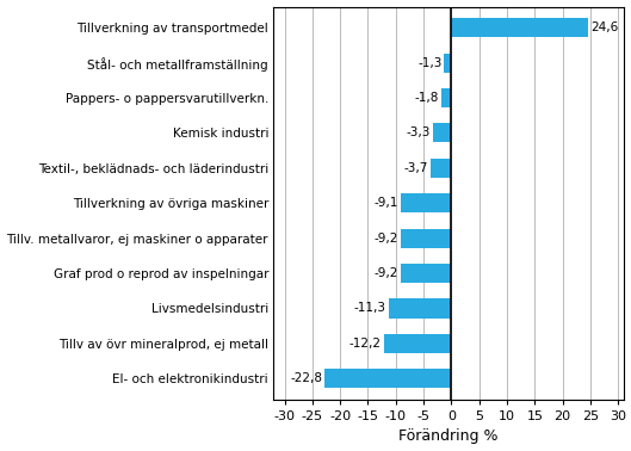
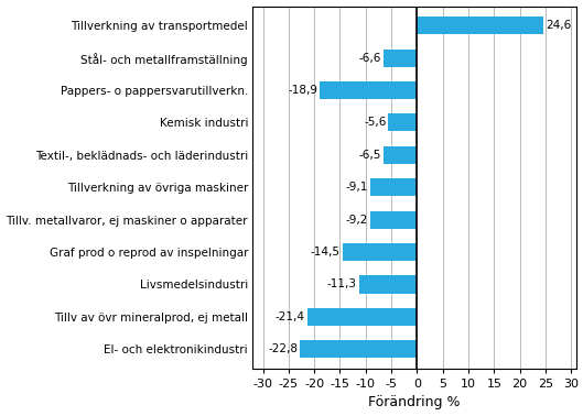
Stål- och metallframställning: -1,3 -> -6,6
Pappers- o pappersvarutillverkn.: -1,8 -> -18,9
Kemisk industri: -3,3 -> -5,6
Textil-, beklädnads- och läderindustri: -3,7 -> -6,5
Graf prod o reprod av inspelningar: -9,2 -> -14,5
Tillv av övr mineralprod, ej metall: -12,2 -> -21,4
